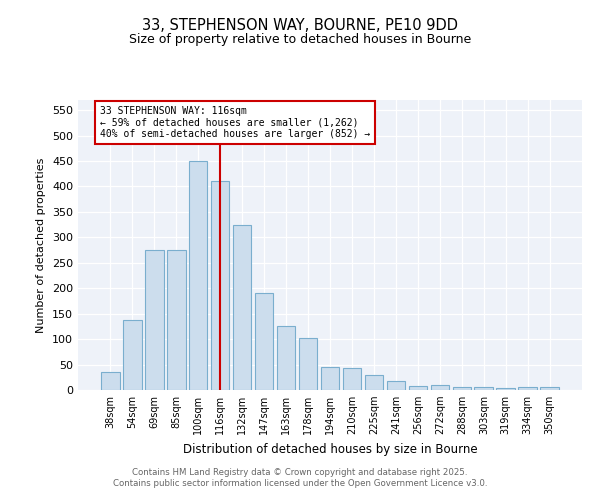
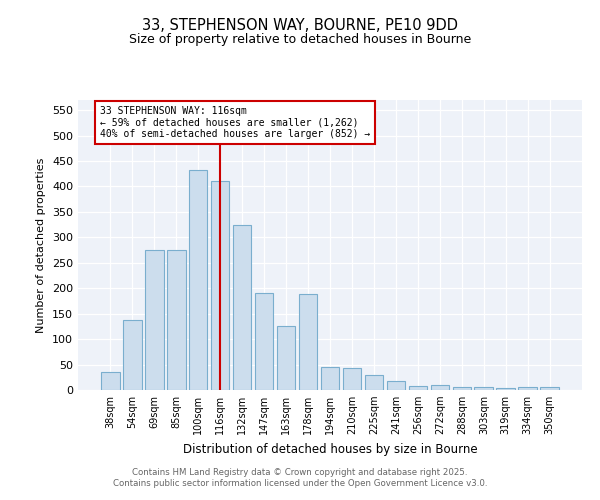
100sqm: 450 -> 432
178sqm: 103 -> 188
